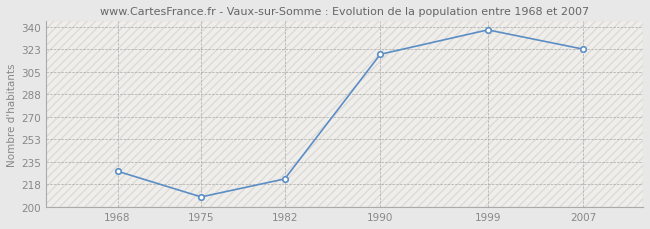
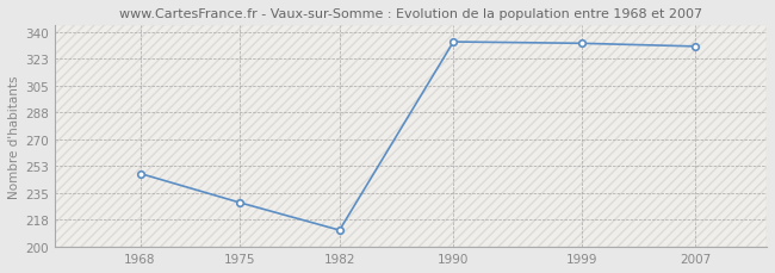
1968: 228 -> 248
1975: 208 -> 229
1982: 222 -> 211
1990: 319 -> 334
1999: 338 -> 333
2007: 323 -> 331
